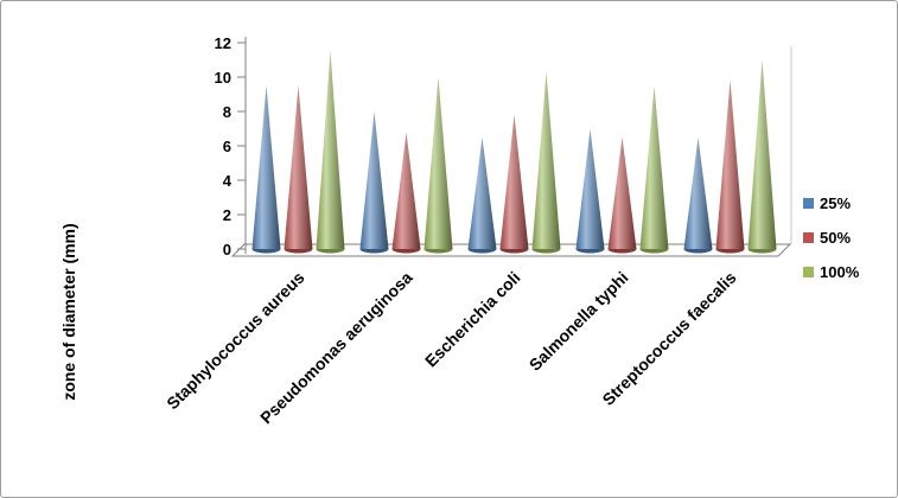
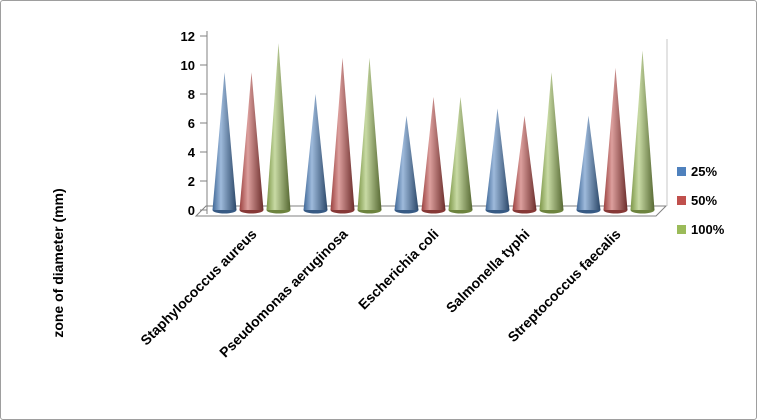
50%/Pseudomonas aeruginosa: 6.8 -> 10.5
100%/Pseudomonas aeruginosa: 10.0 -> 10.5
100%/Escherichia coli: 10.3 -> 7.8
